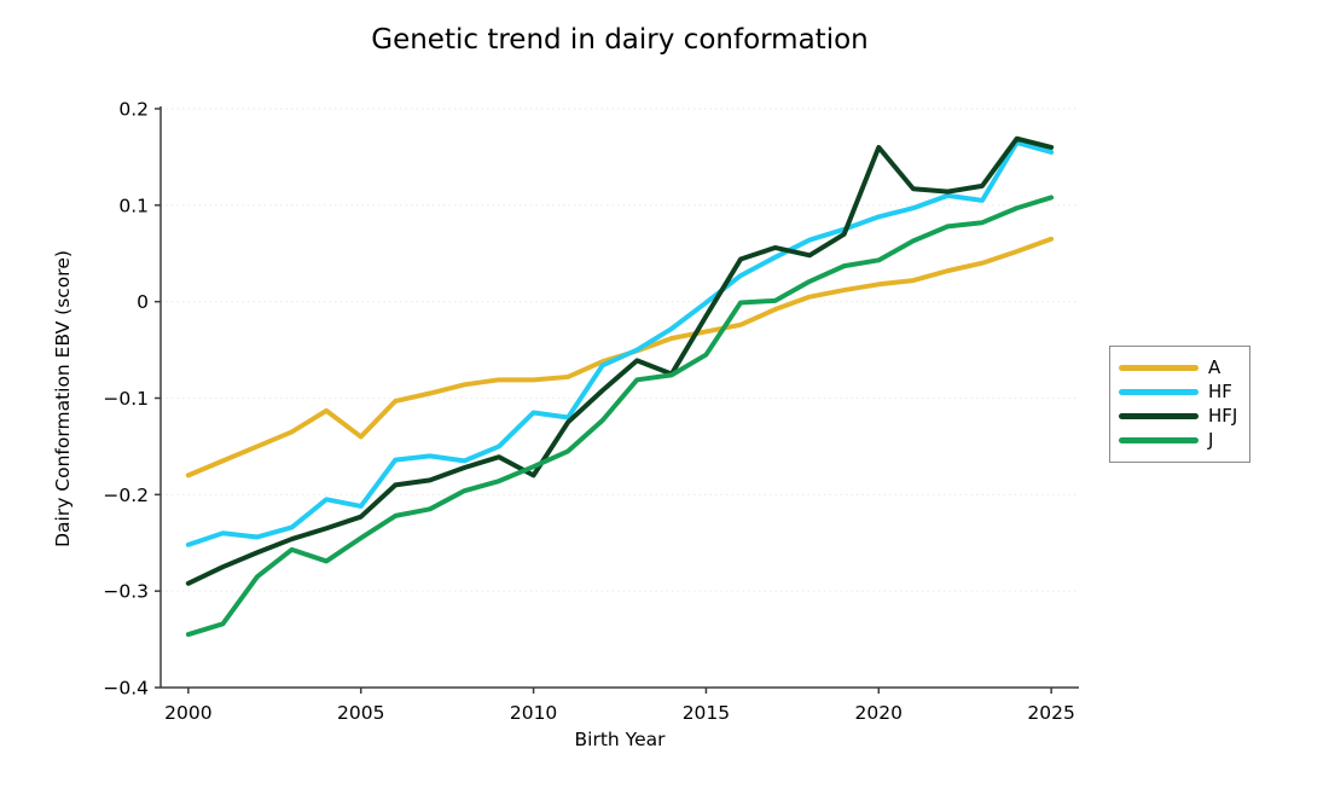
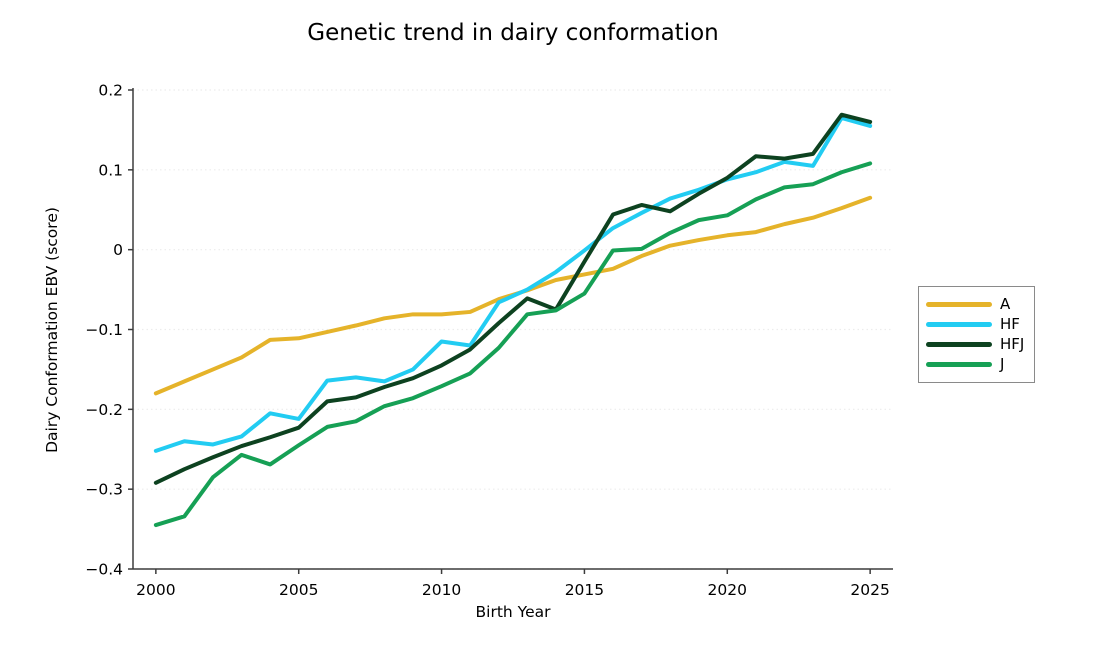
A/2005: -0.14 -> -0.11
HFJ/2010: -0.18 -> -0.14
HFJ/2020: 0.16 -> 0.09
